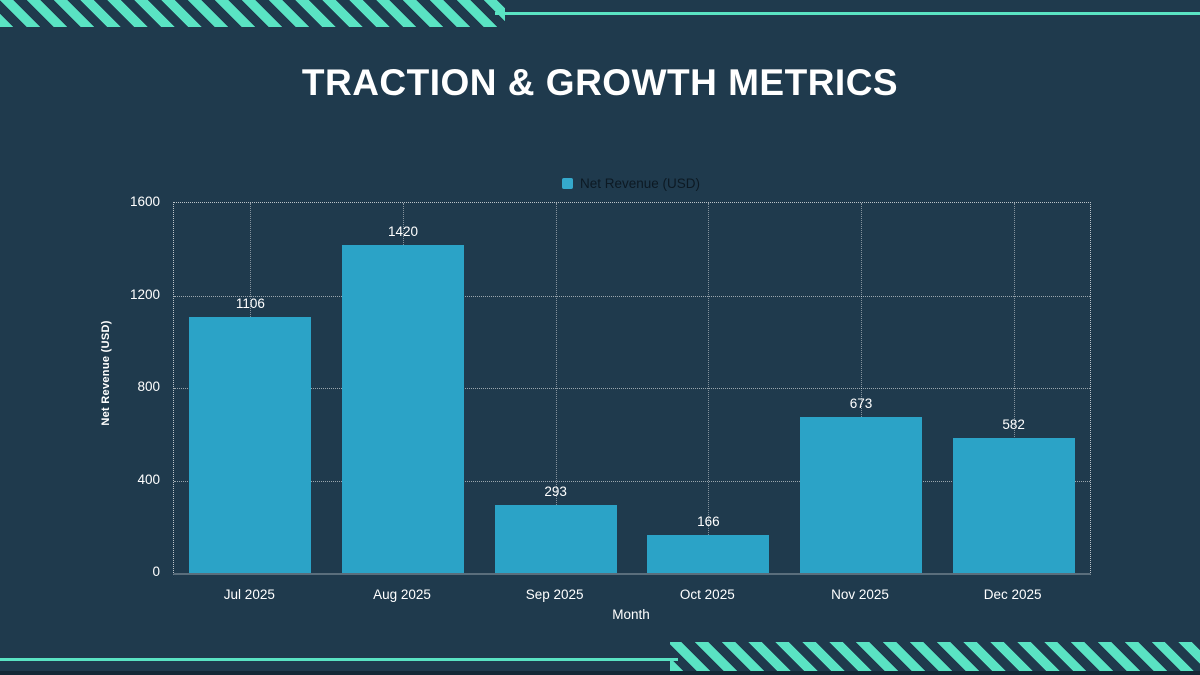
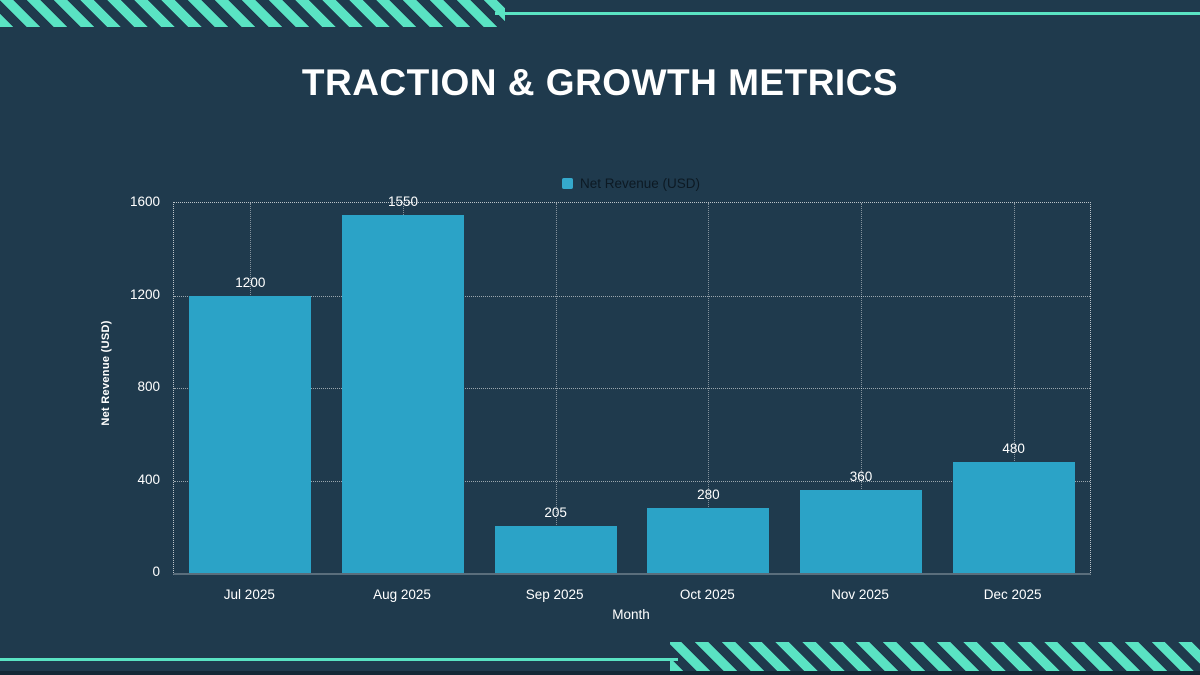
Jul 2025: 1106 -> 1200
Aug 2025: 1420 -> 1550
Sep 2025: 293 -> 205
Oct 2025: 166 -> 280
Nov 2025: 673 -> 360
Dec 2025: 582 -> 480
